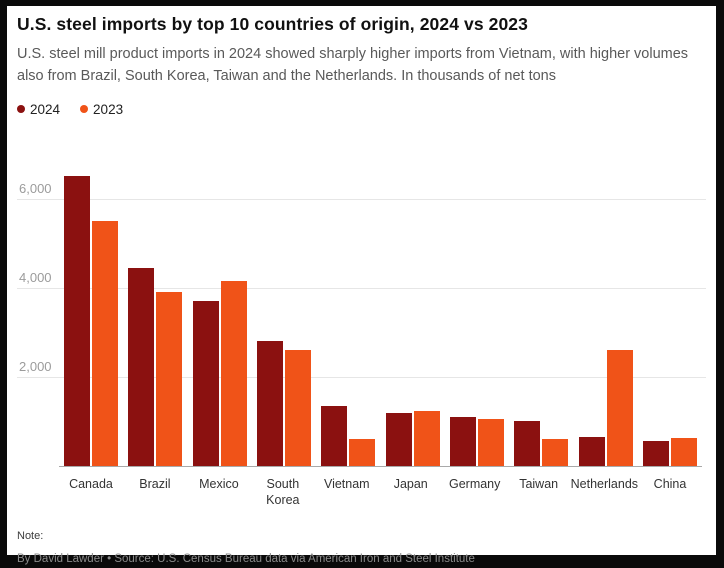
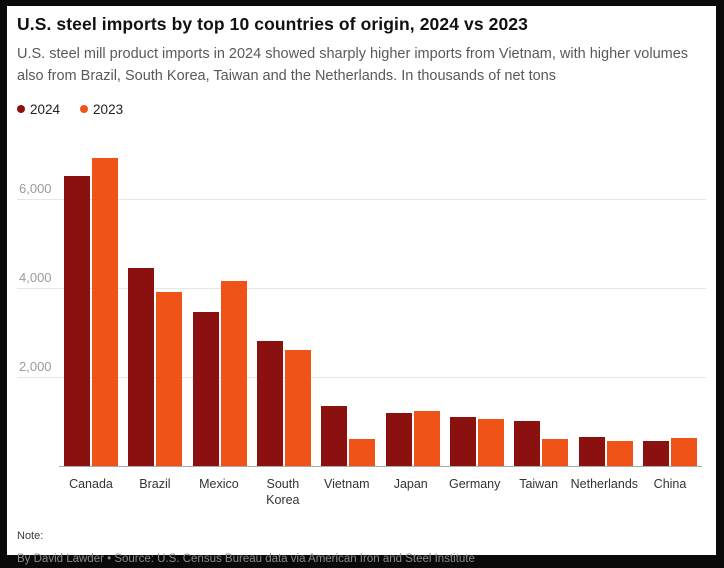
2023/Canada: 5500 -> 6900
2024/Mexico: 3700 -> 3400
2023/Netherlands: 2600 -> 600
